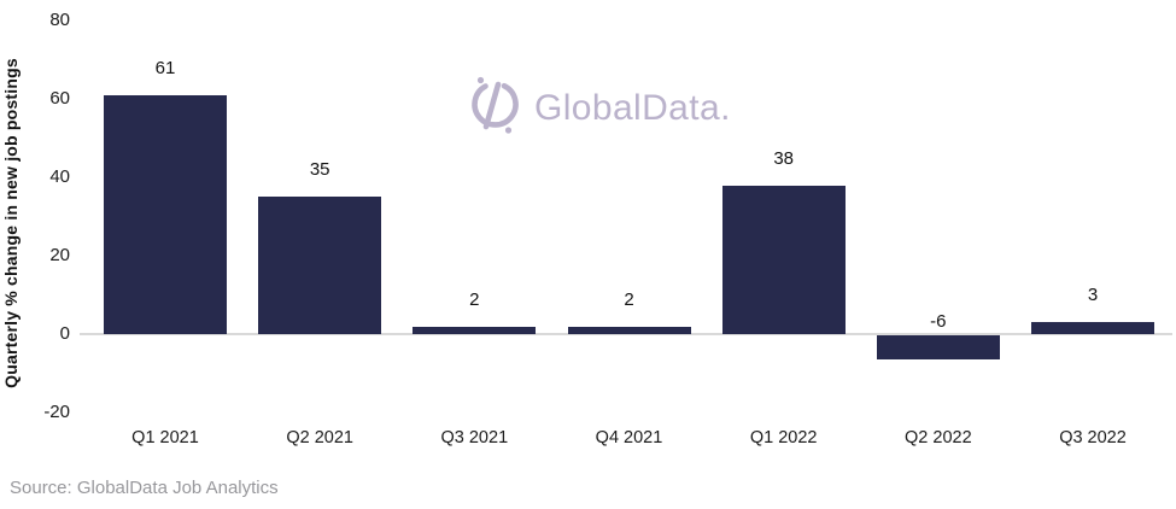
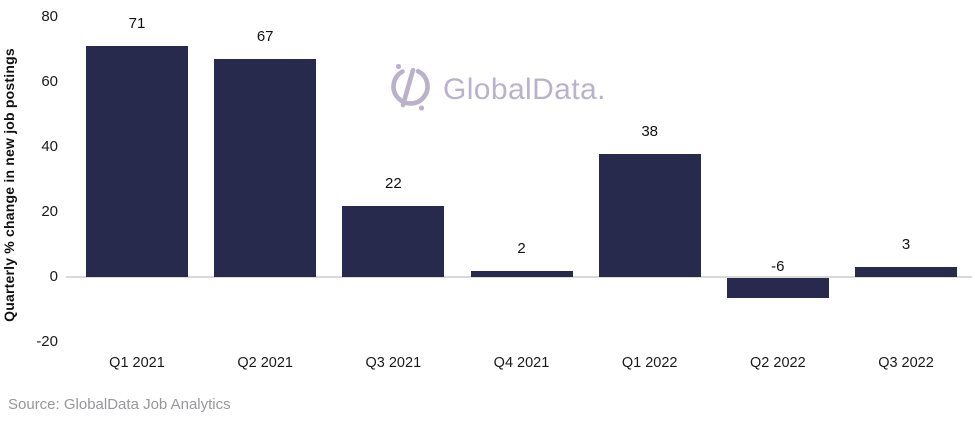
Q1 2021: 61 -> 71
Q2 2021: 35 -> 67
Q3 2021: 2 -> 22
